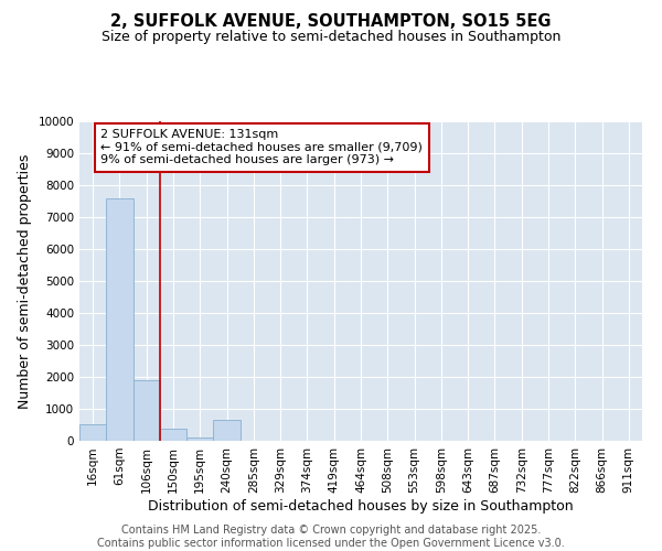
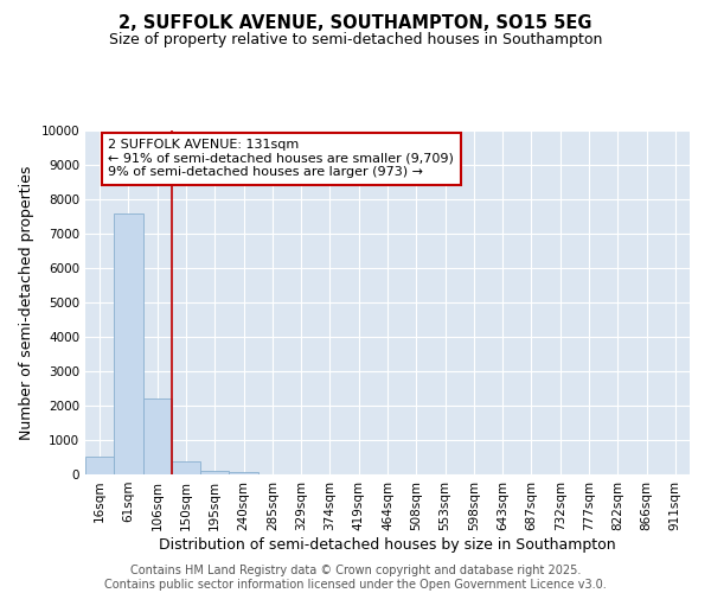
106sqm: 1900 -> 2200
240sqm: 650 -> 80
